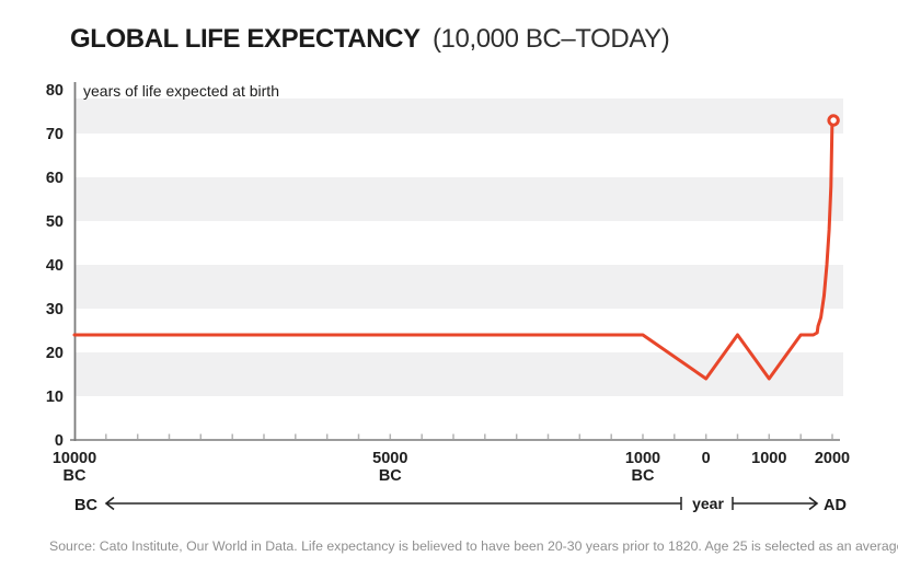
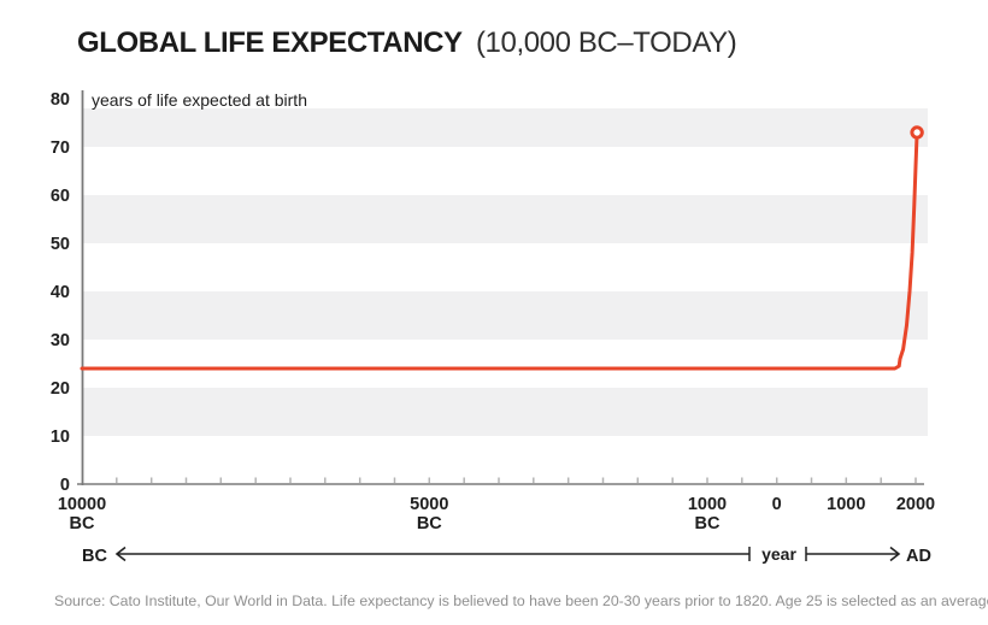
0: 14 -> 24
1000: 14 -> 24
2000: 74 -> 66
